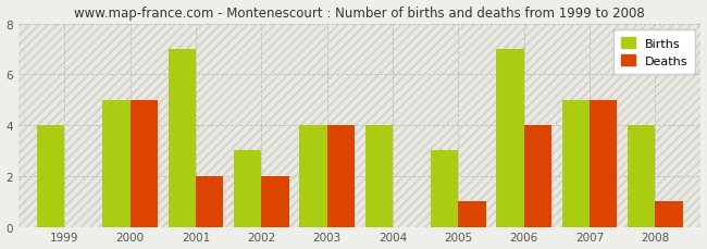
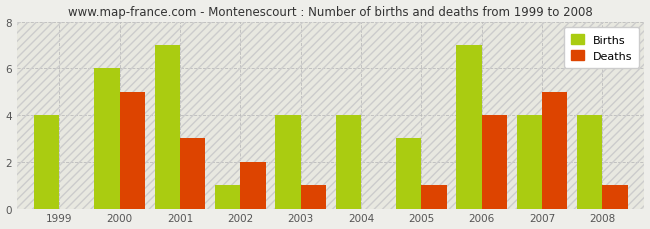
Births/2000: 5 -> 6
Deaths/2001: 2 -> 3
Births/2002: 3 -> 1
Deaths/2003: 4 -> 1
Births/2007: 5 -> 4
